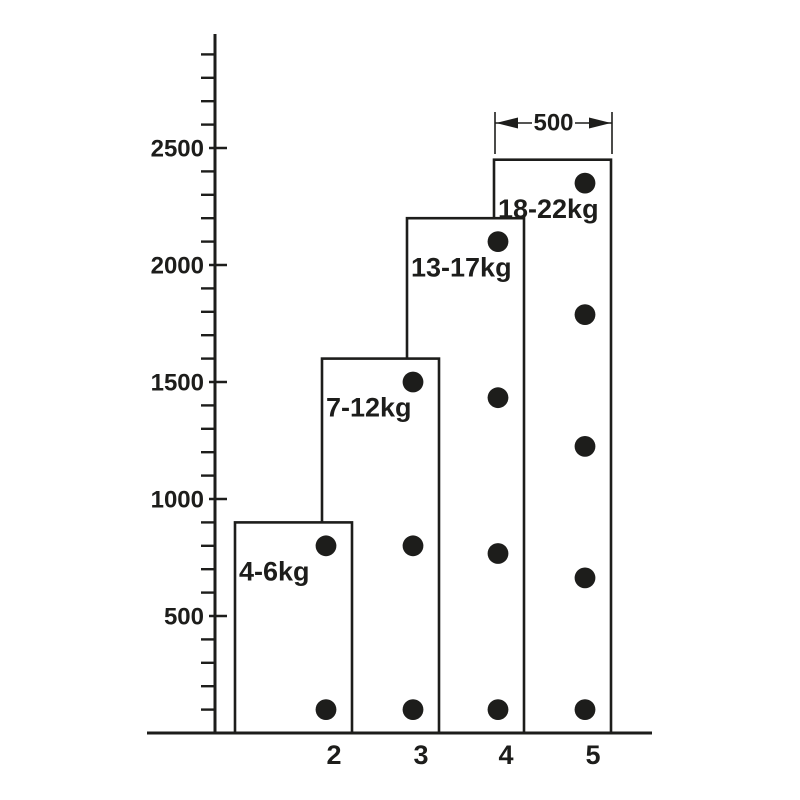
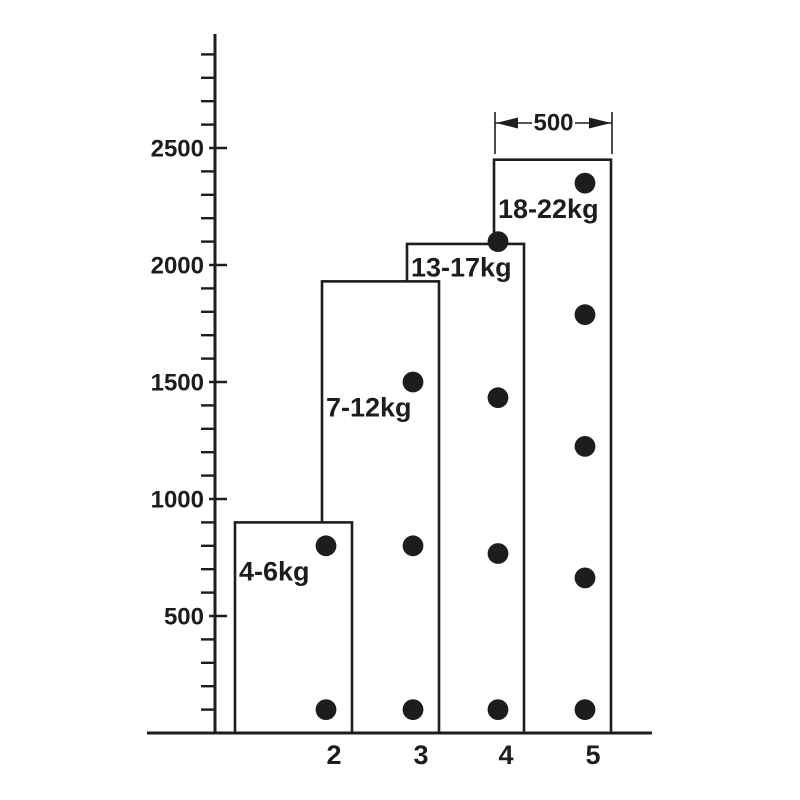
3: 1600 -> 1930
4: 2200 -> 2090
